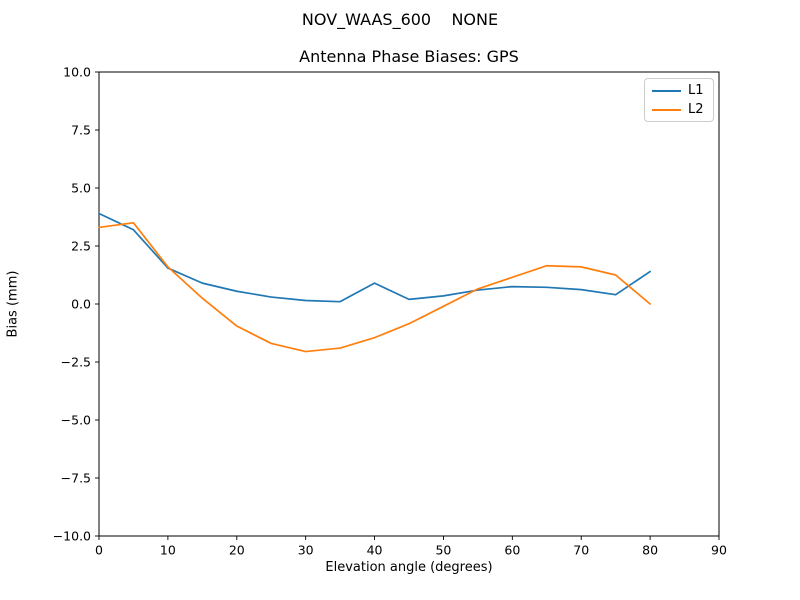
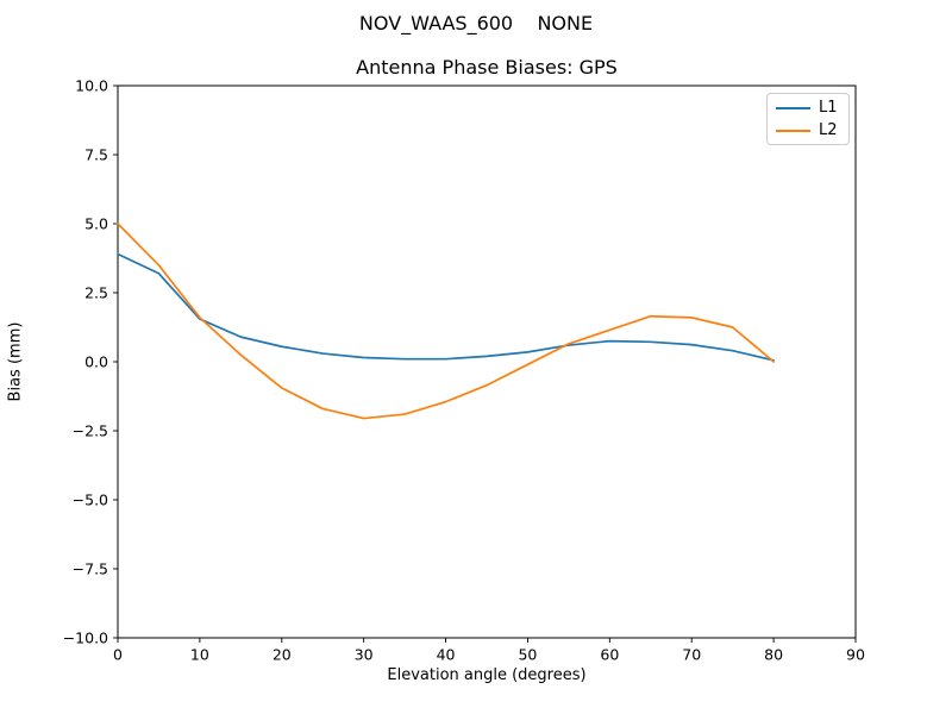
L2/0: 3.3 -> 5.0
L1/40: 0.9 -> 0.1
L1/80: 1.4 -> 0.1
